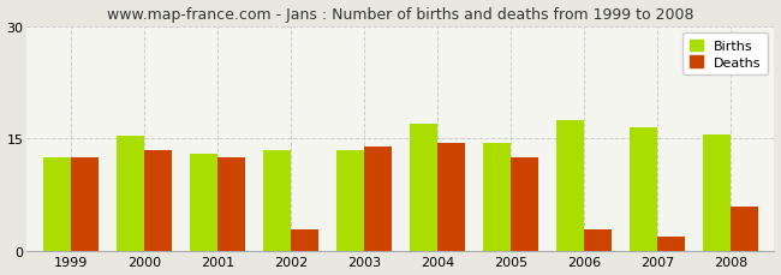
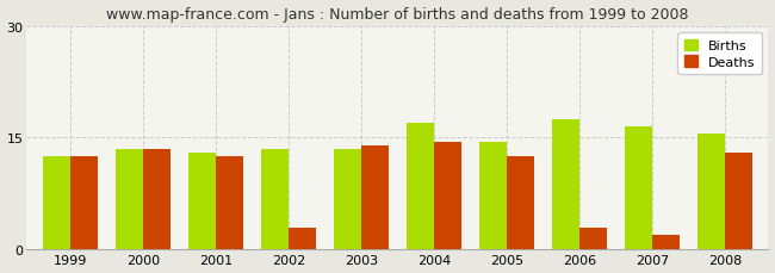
Births/2000: 15.4 -> 13.5
Deaths/2008: 6.0 -> 13.0
